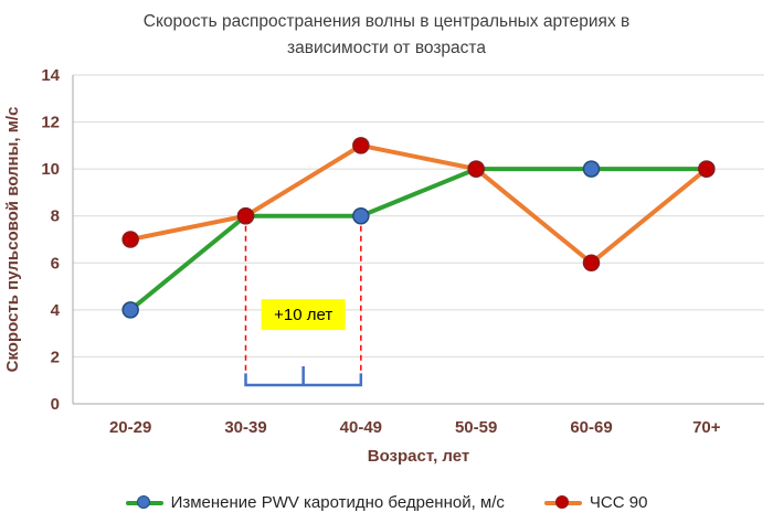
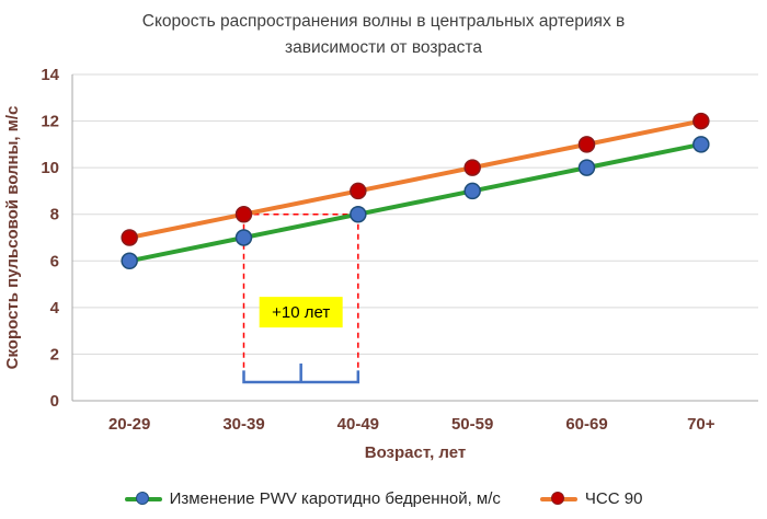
Изменение PWV каротидно бедренной, м/с/20-29: 4 -> 6
Изменение PWV каротидно бедренной, м/с/30-39: 8 -> 7
ЧСС 90/40-49: 11 -> 9
Изменение PWV каротидно бедренной, м/с/50-59: 10 -> 9
ЧСС 90/60-69: 6 -> 11
Изменение PWV каротидно бедренной, м/с/70+: 10 -> 11
ЧСС 90/70+: 10 -> 12
